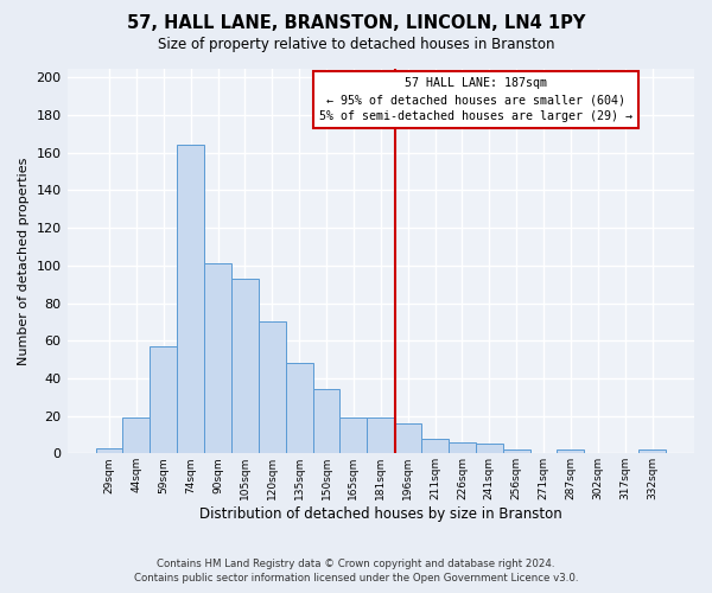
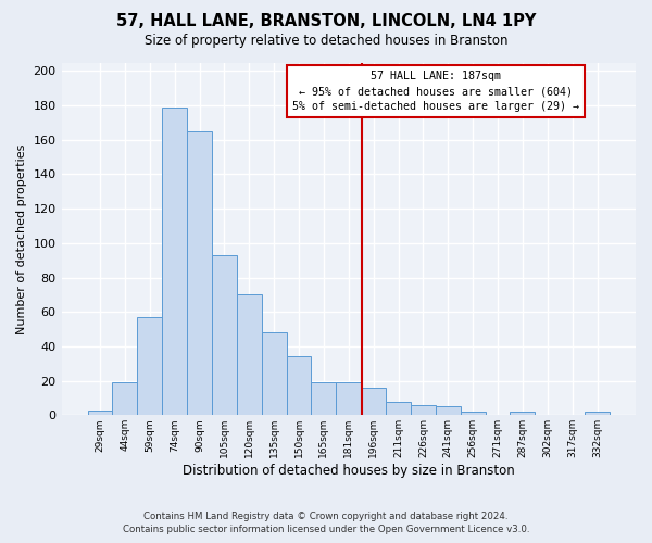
74sqm: 164 -> 179
90sqm: 101 -> 165
